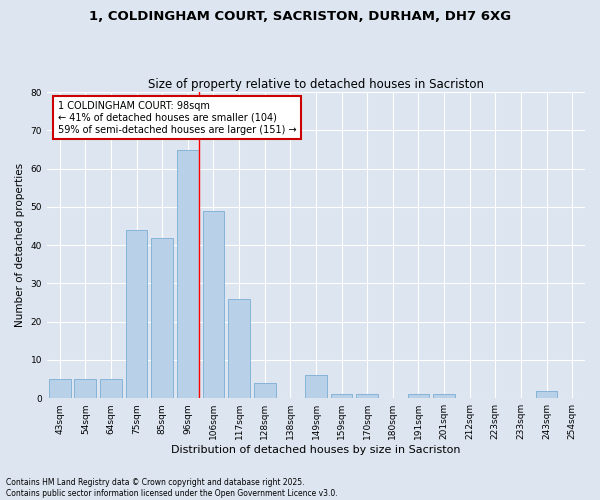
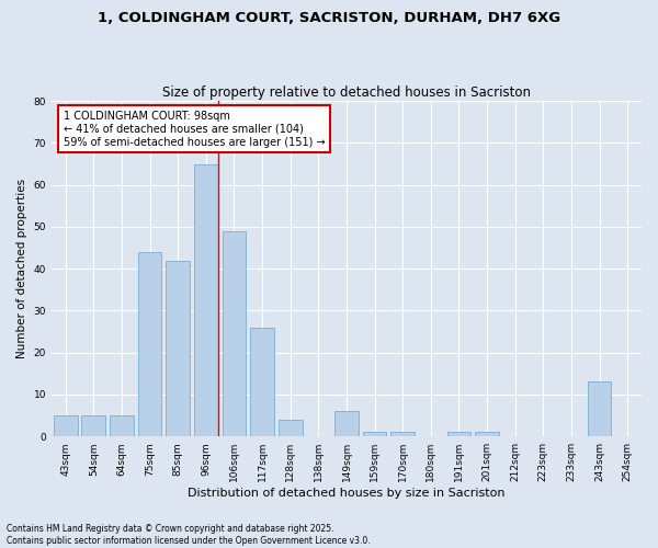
243sqm: 2 -> 13
